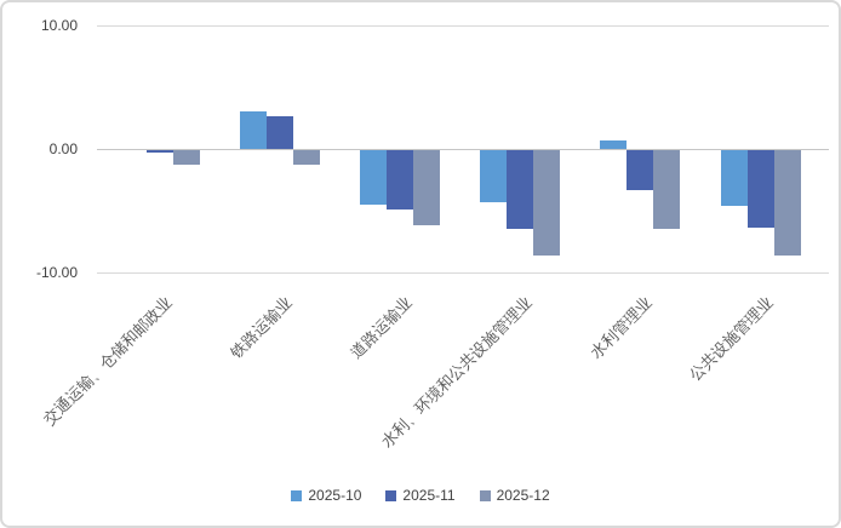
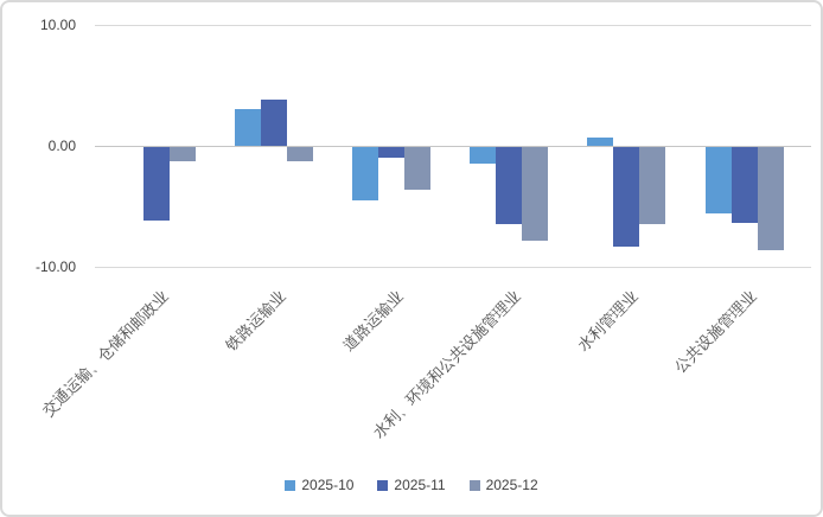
2025-11/交通运输、仓储和邮政业: -0.2 -> -6.1
2025-11/铁路运输业: 2.6 -> 3.8
2025-11/道路运输业: -4.8 -> -0.9
2025-12/道路运输业: -6.1 -> -3.5
2025-10/水利、环境和公共设施管理业: -4.2 -> -1.4
2025-12/水利、环境和公共设施管理业: -8.5 -> -7.7
2025-11/水利管理业: -3.2 -> -8.2
2025-10/公共设施管理业: -4.5 -> -5.5
